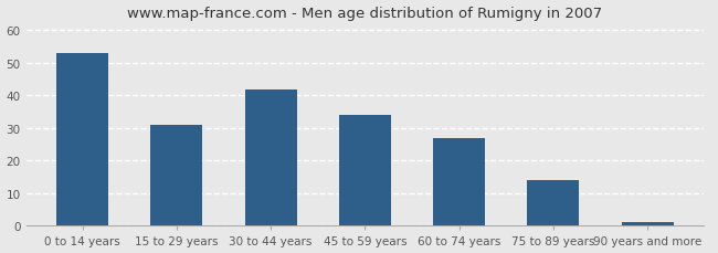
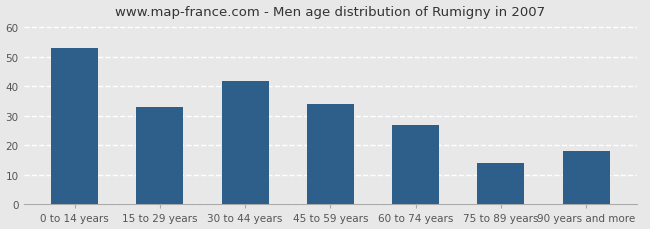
15 to 29 years: 31 -> 33
90 years and more: 1 -> 18
